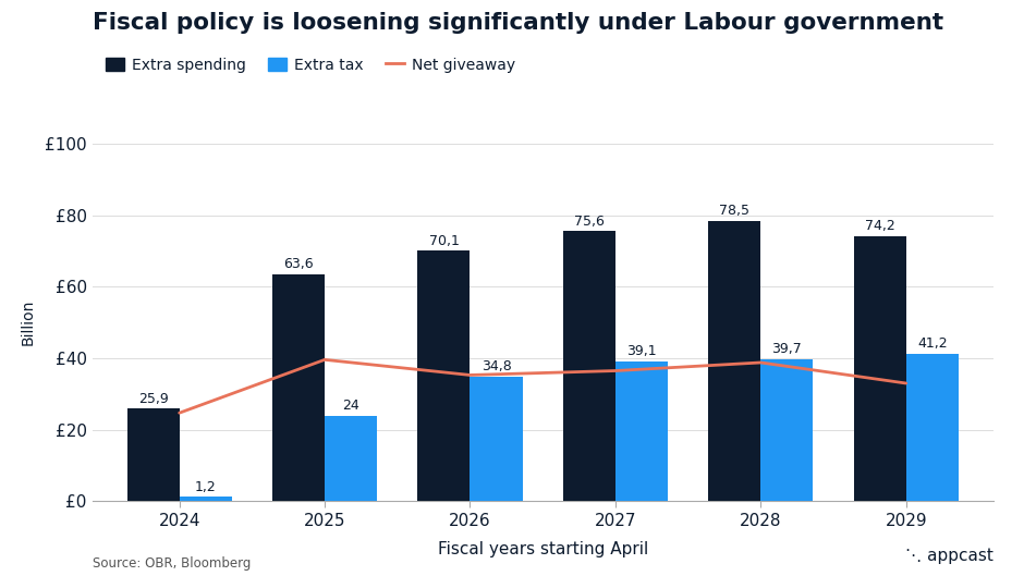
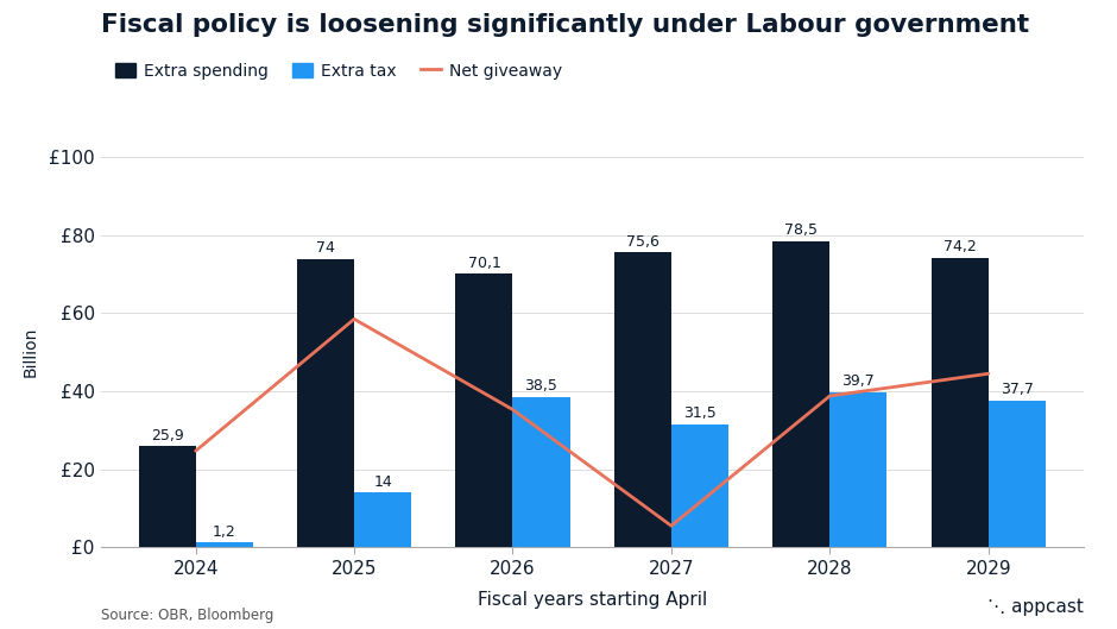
Extra spending/2025: 63,6 -> 74
Net giveaway/2025: £39.6 -> £58.5
Extra tax/2025: 24 -> 14
Extra tax/2026: 34,8 -> 38,5
Net giveaway/2027: £36.5 -> £5.5
Extra tax/2027: 39,1 -> 31,5
Net giveaway/2029: £33.0 -> £44.5
Extra tax/2029: 41,2 -> 37,7
